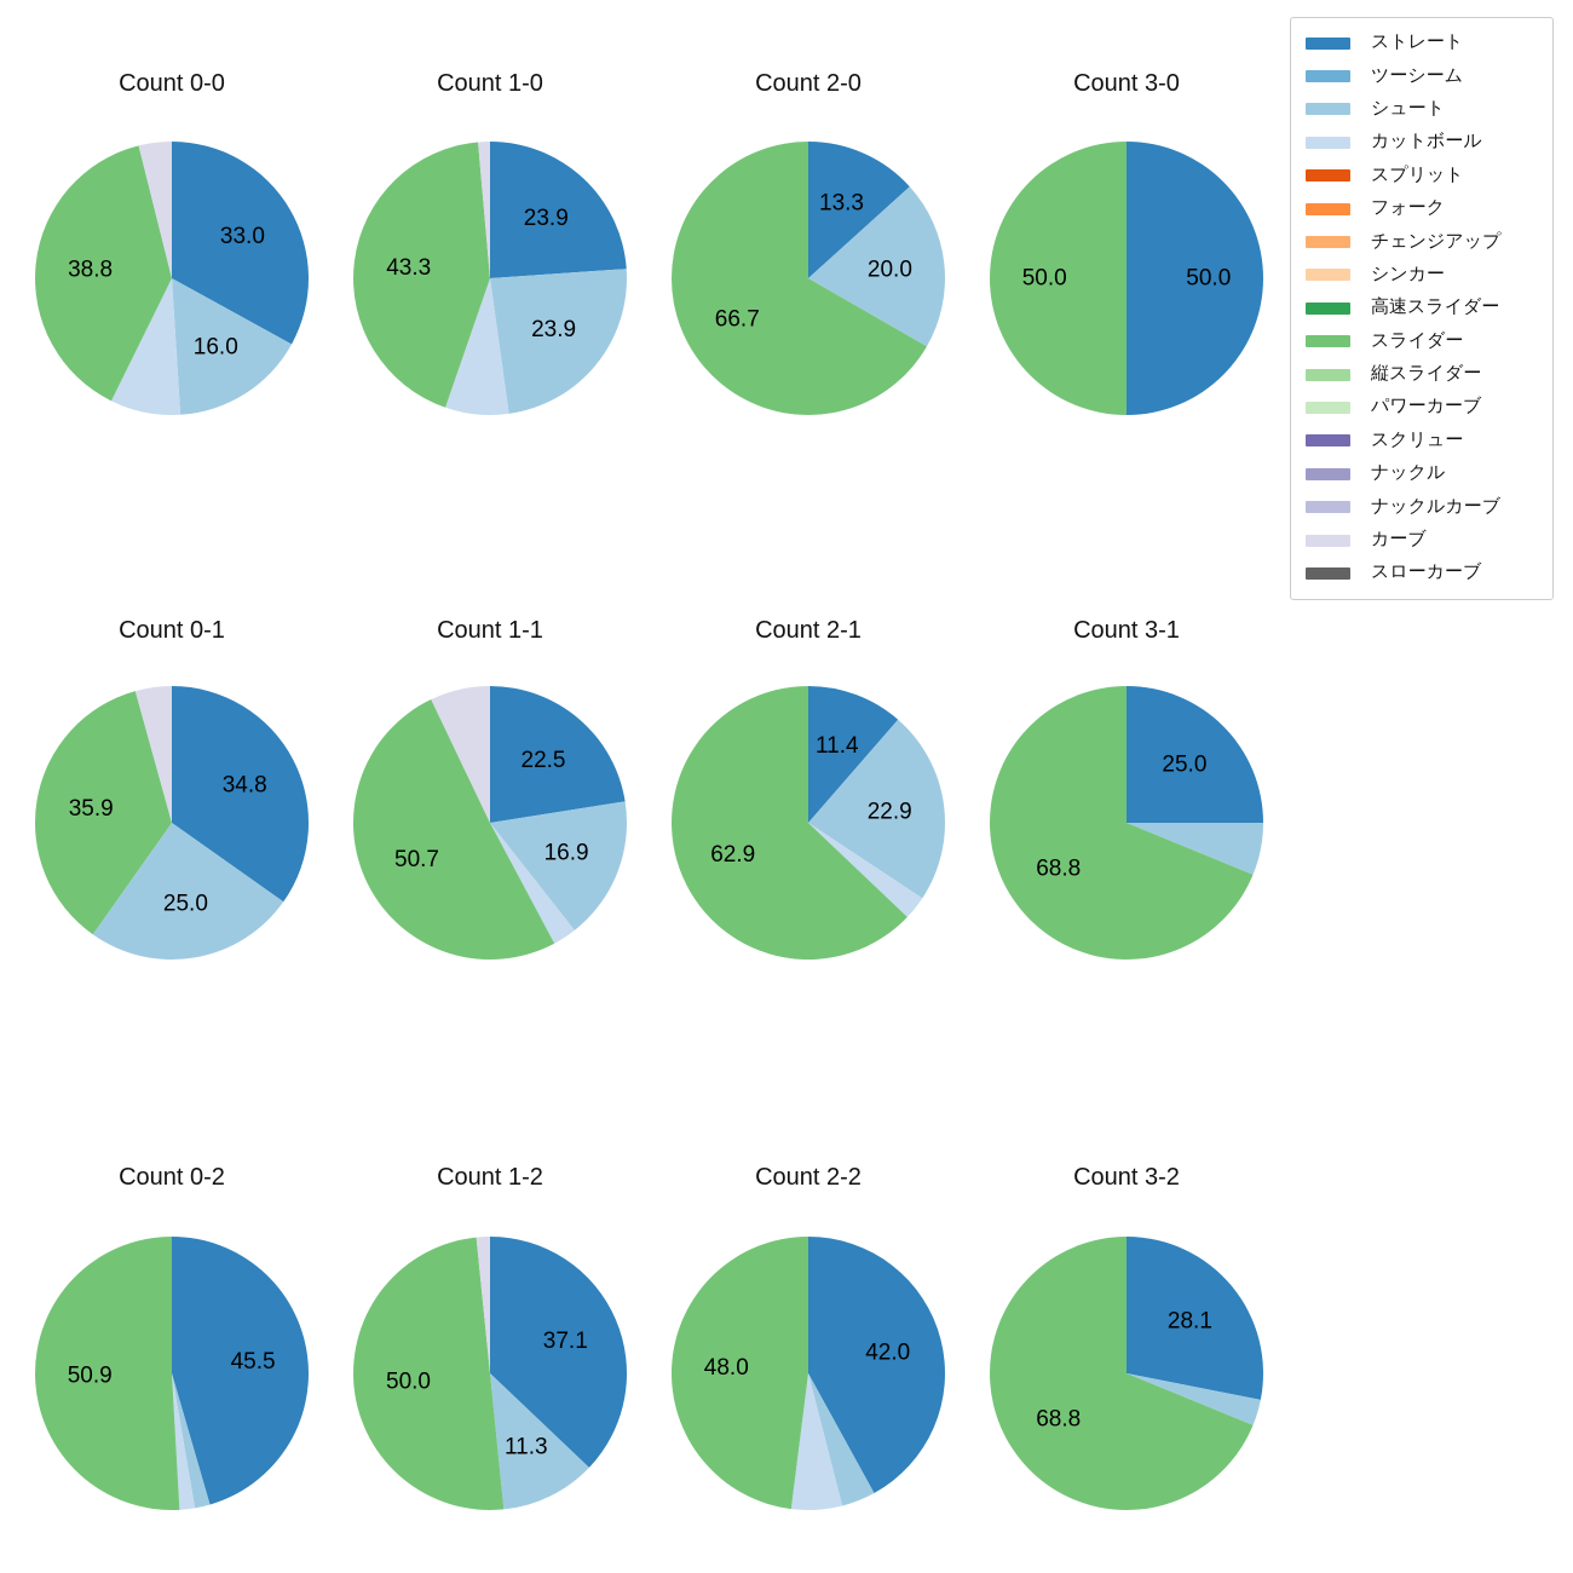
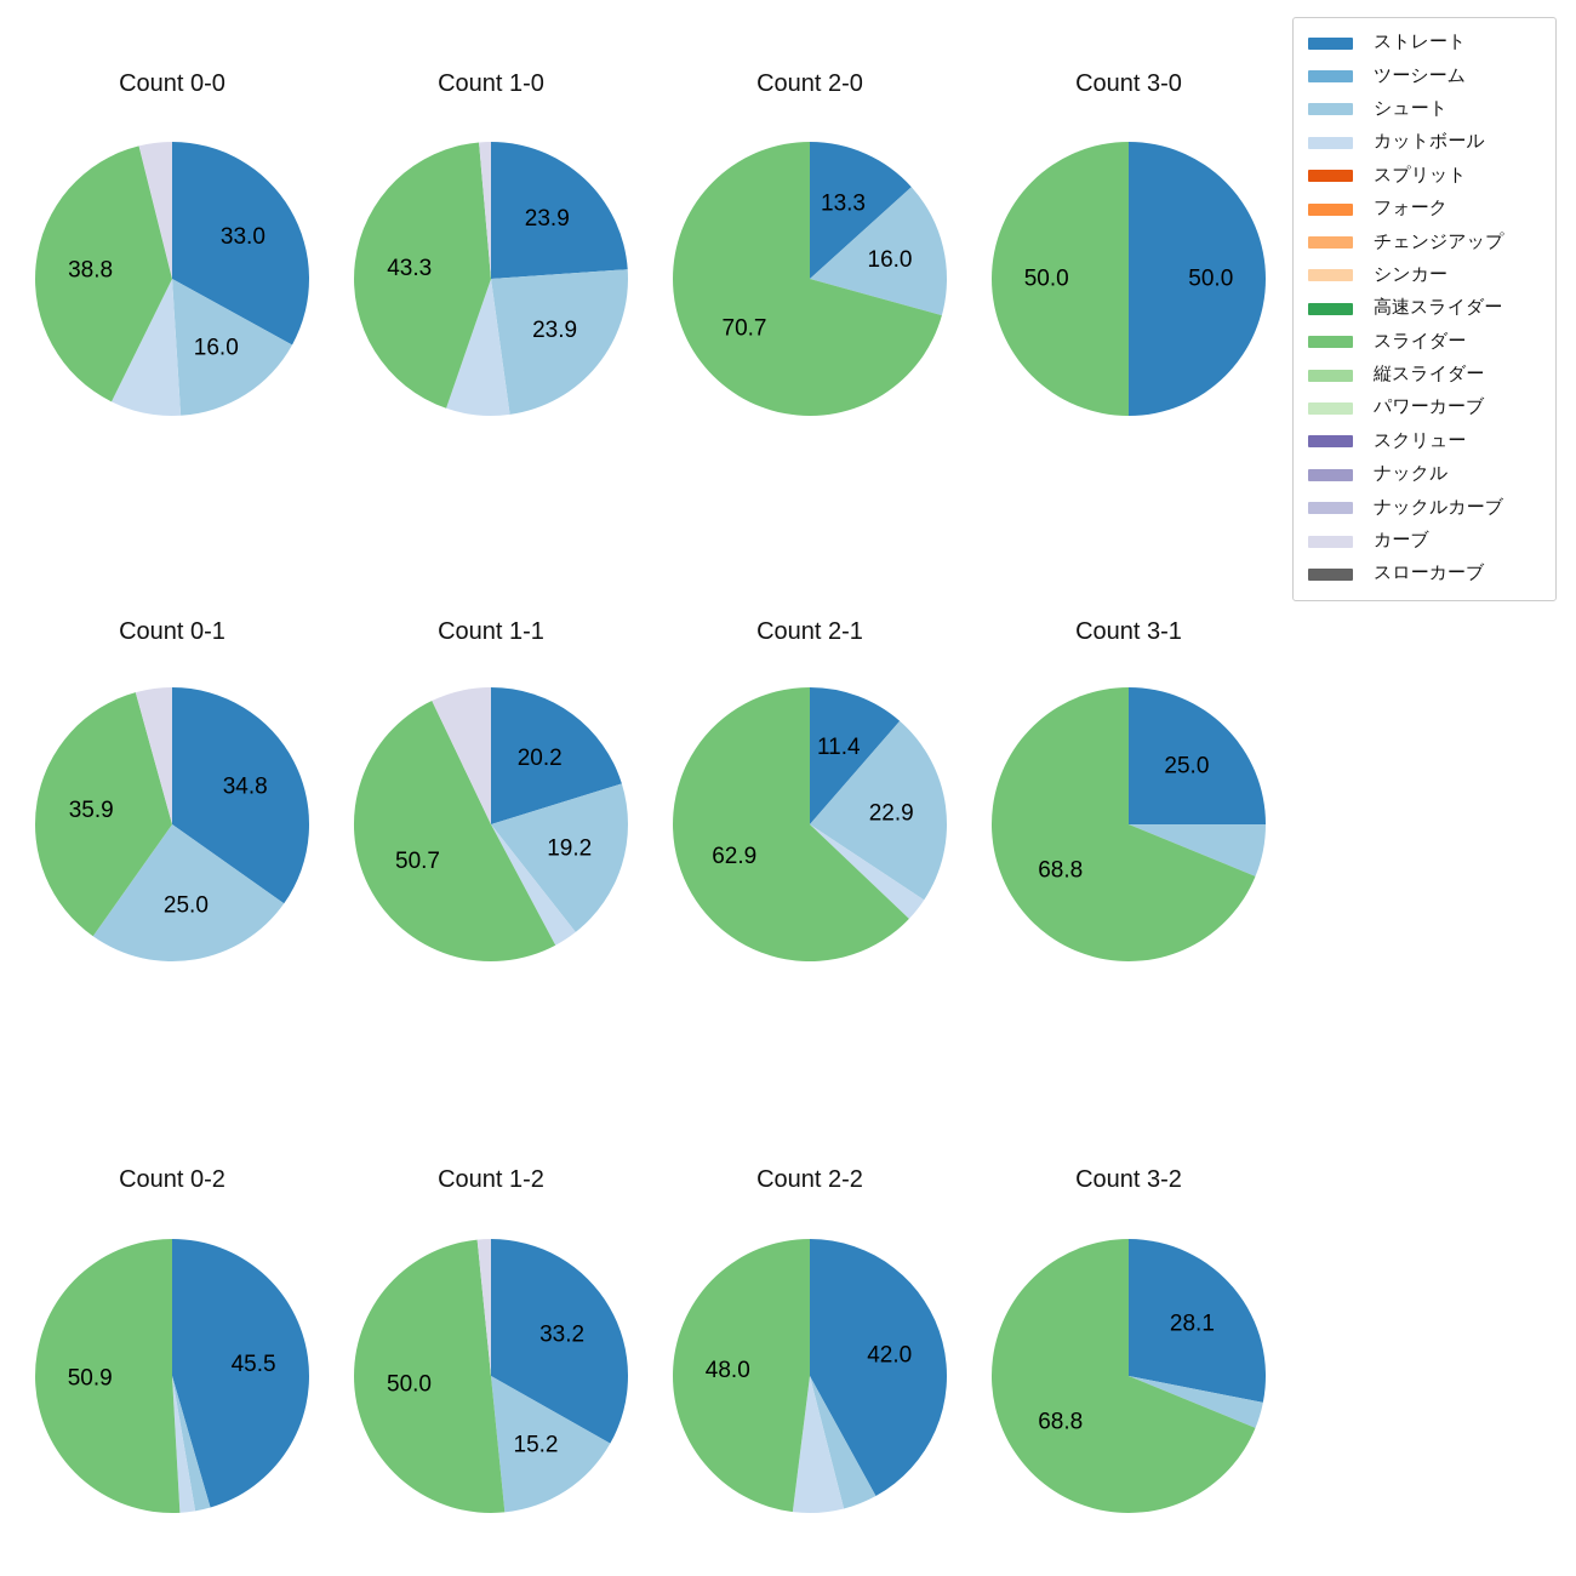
Count 2-0/シュート: 20.0 -> 16.0
Count 2-0/スライダー: 66.7 -> 70.7
Count 1-1/ストレート: 22.5 -> 20.2
Count 1-1/シュート: 16.9 -> 19.2
Count 1-2/ストレート: 37.1 -> 33.2
Count 1-2/シュート: 11.3 -> 15.2
